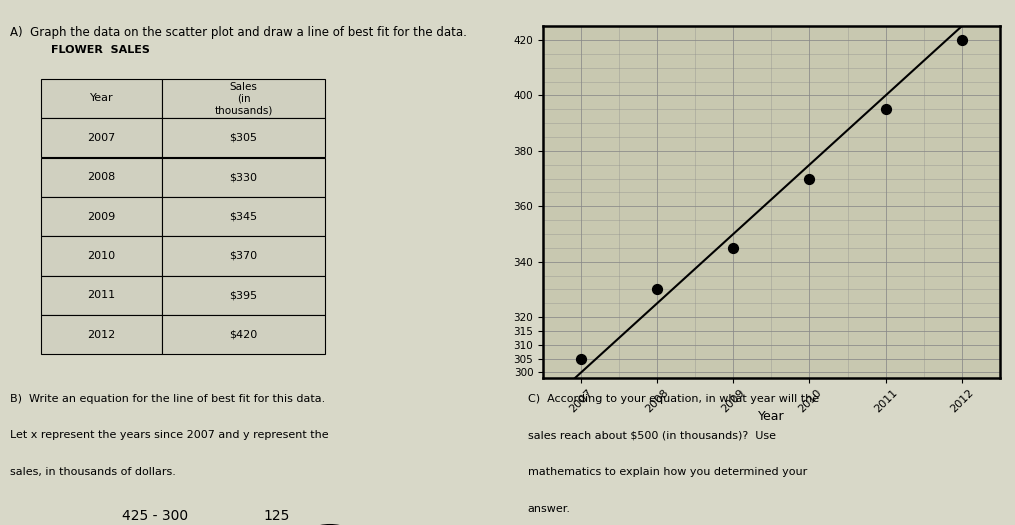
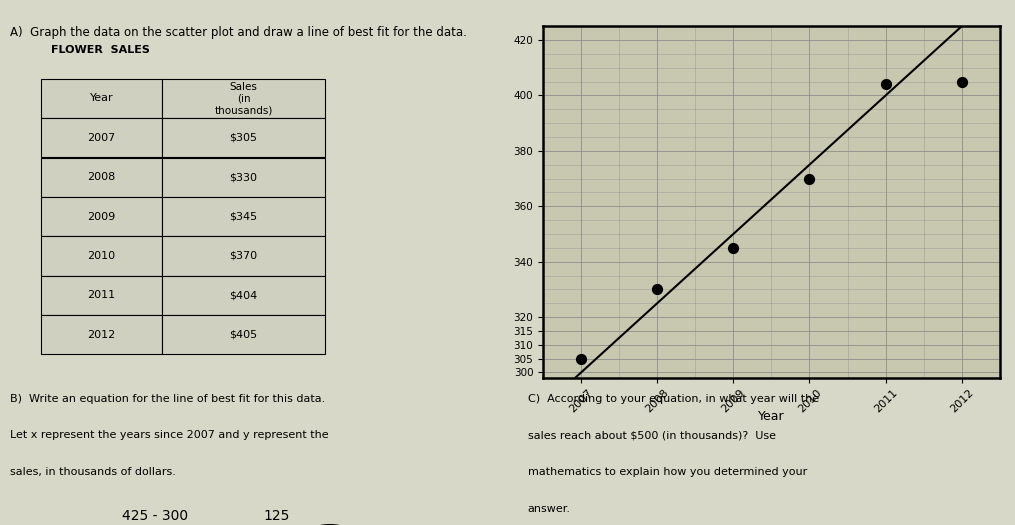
2011: $395 -> $404
2012: $420 -> $405
